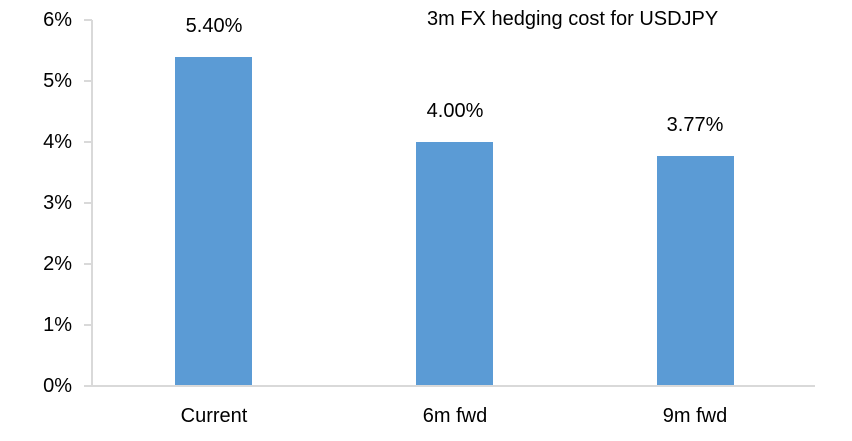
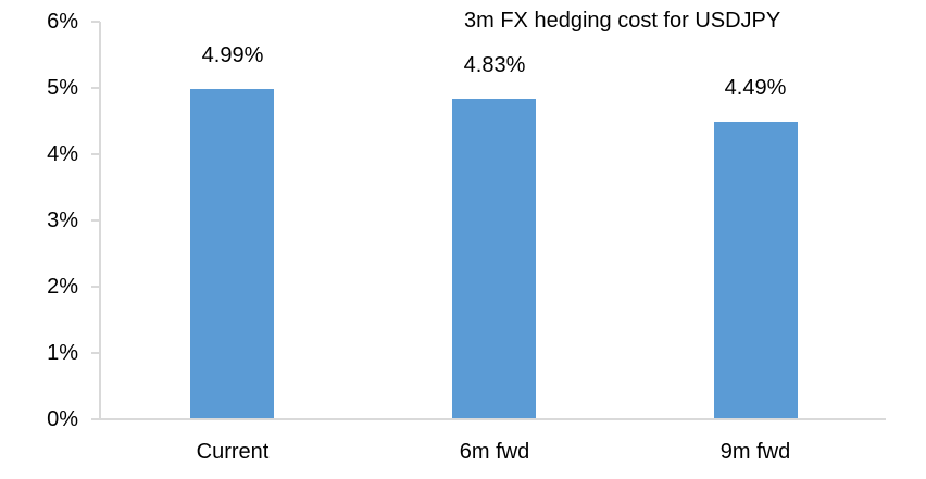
Current: 5.40% -> 4.99%
6m fwd: 4.00% -> 4.83%
9m fwd: 3.77% -> 4.49%
